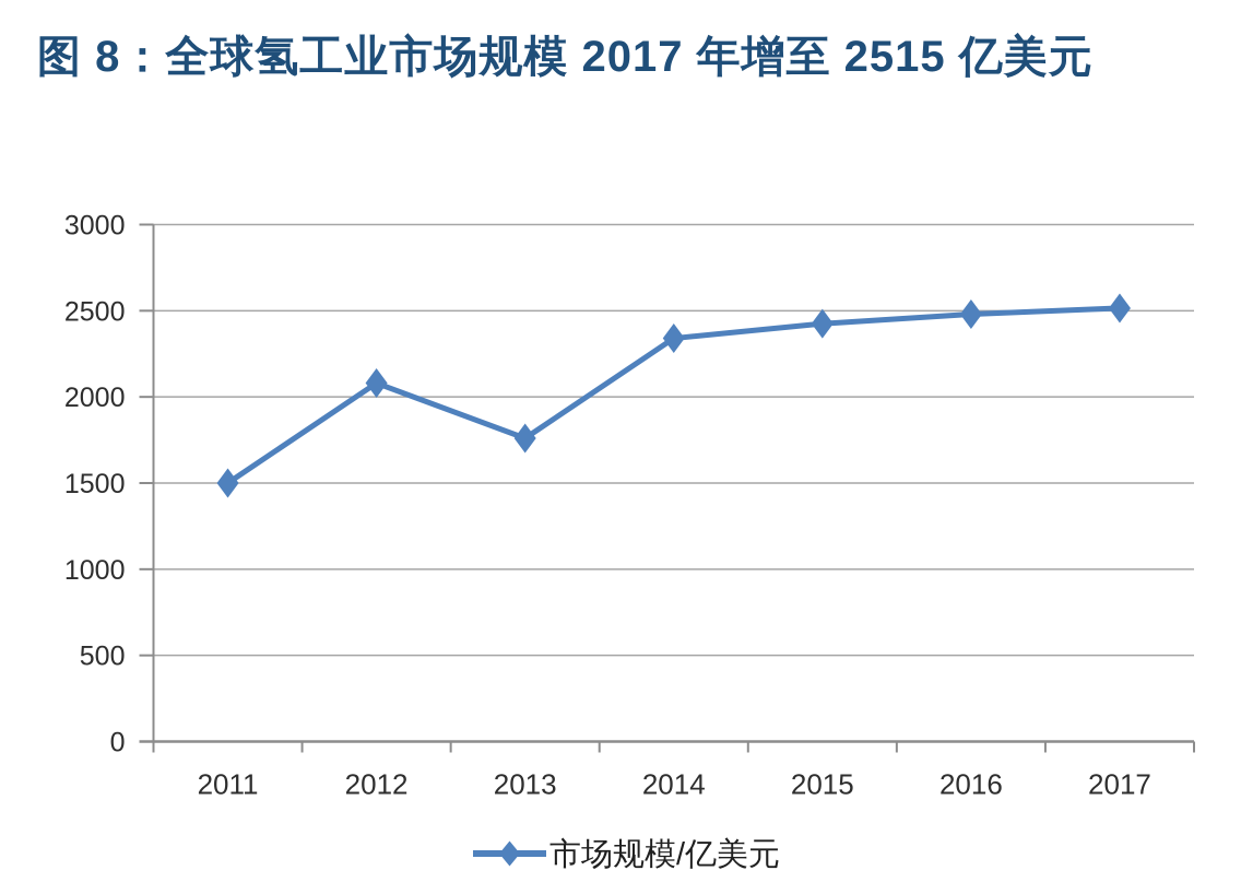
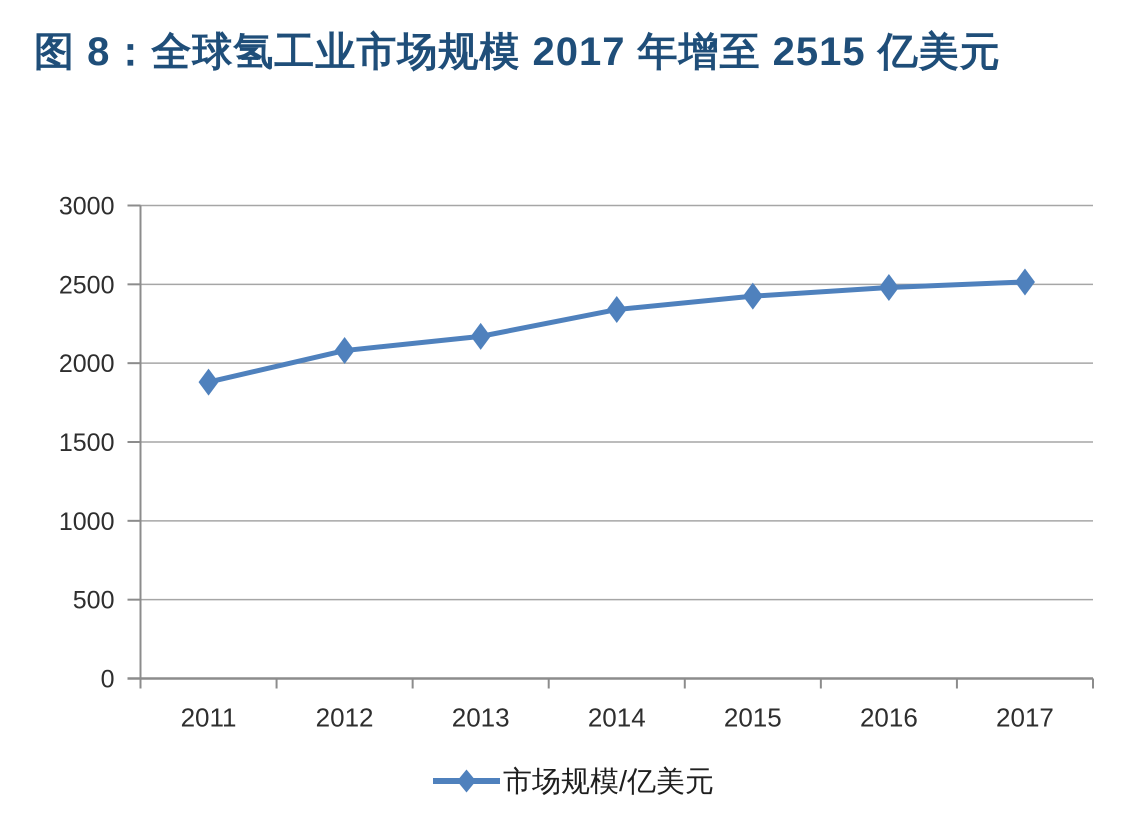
2011: 1500 -> 1880
2013: 1760 -> 2170
